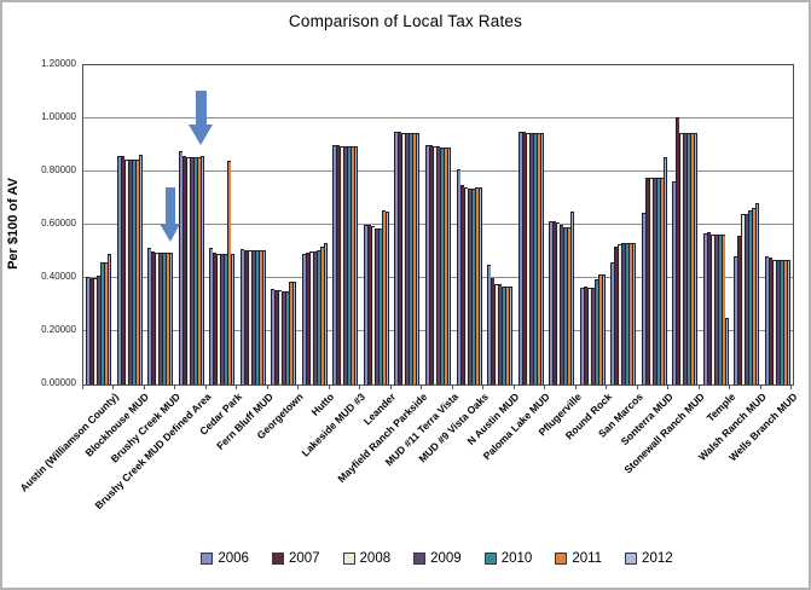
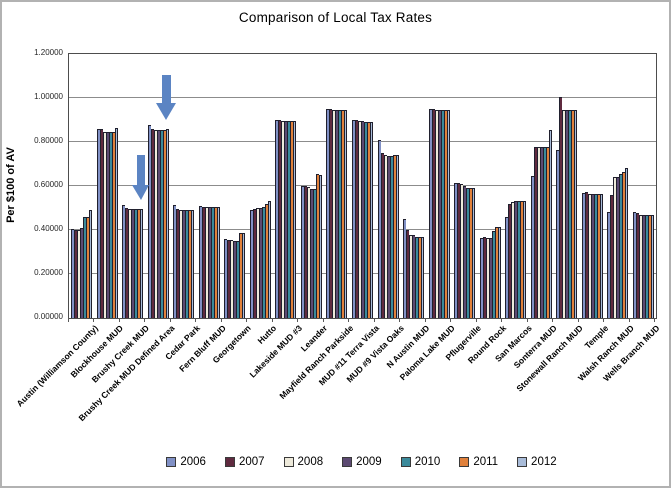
2011/Cedar Park: 0.84 -> 0.49
2012/Pflugerville: 0.65 -> 0.59
2012/Temple: 0.25 -> 0.56
